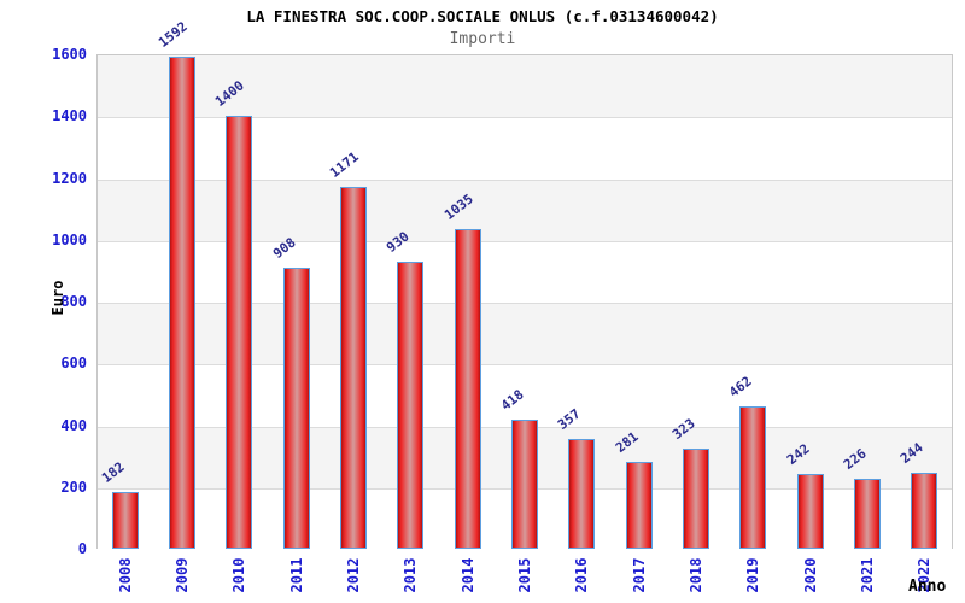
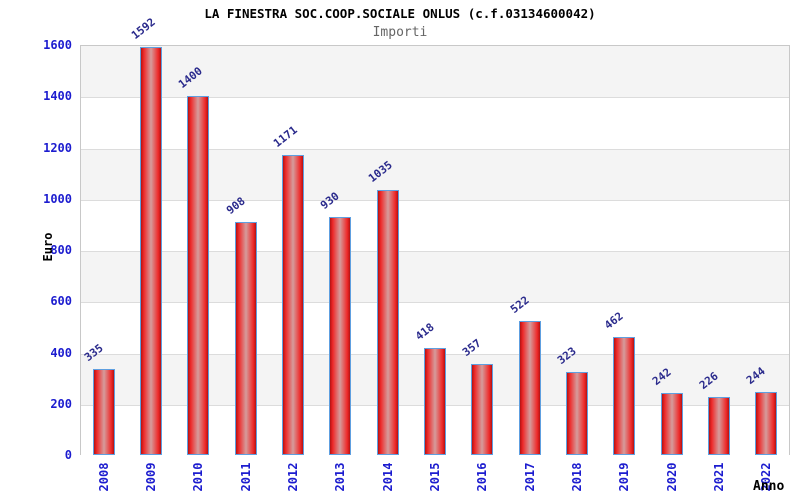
2008: 182 -> 335
2017: 281 -> 522
